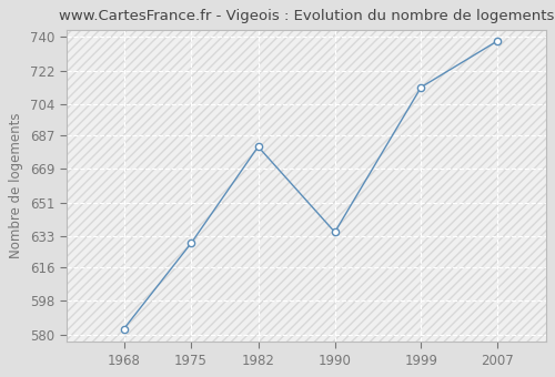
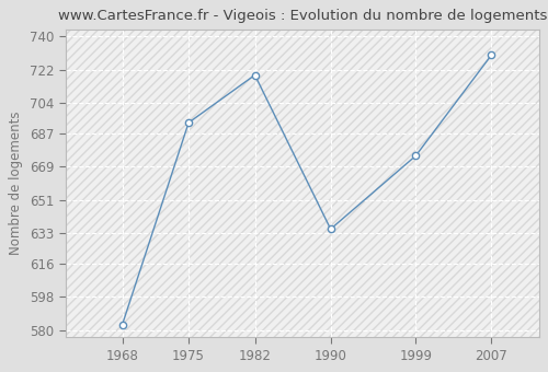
1975: 629 -> 693
1982: 681 -> 719
1999: 713 -> 675
2007: 738 -> 730
